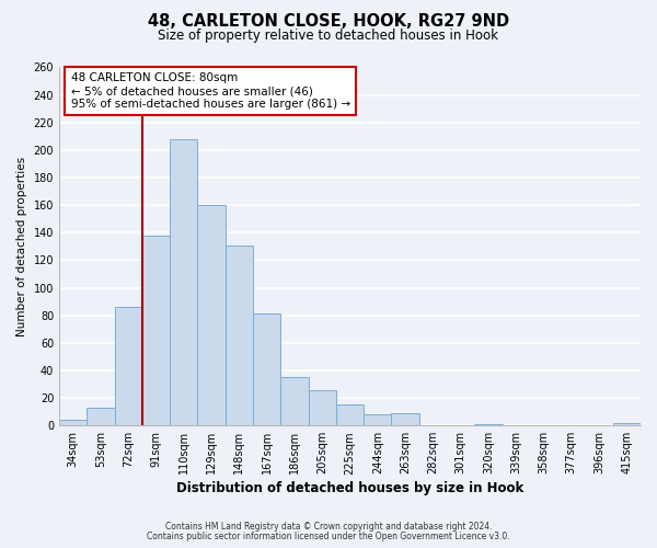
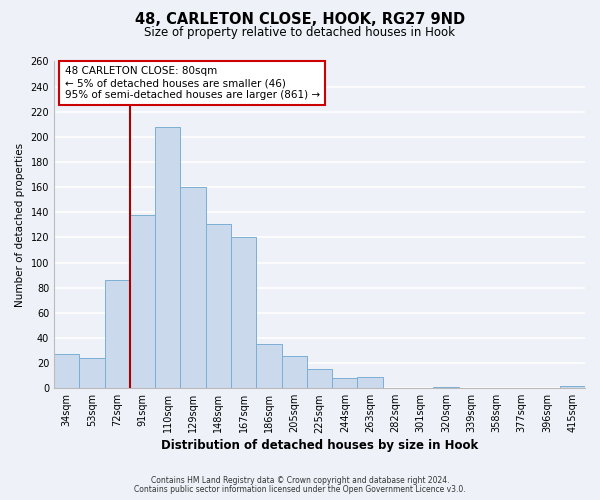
34sqm: 4 -> 27
53sqm: 13 -> 24
167sqm: 81 -> 120
